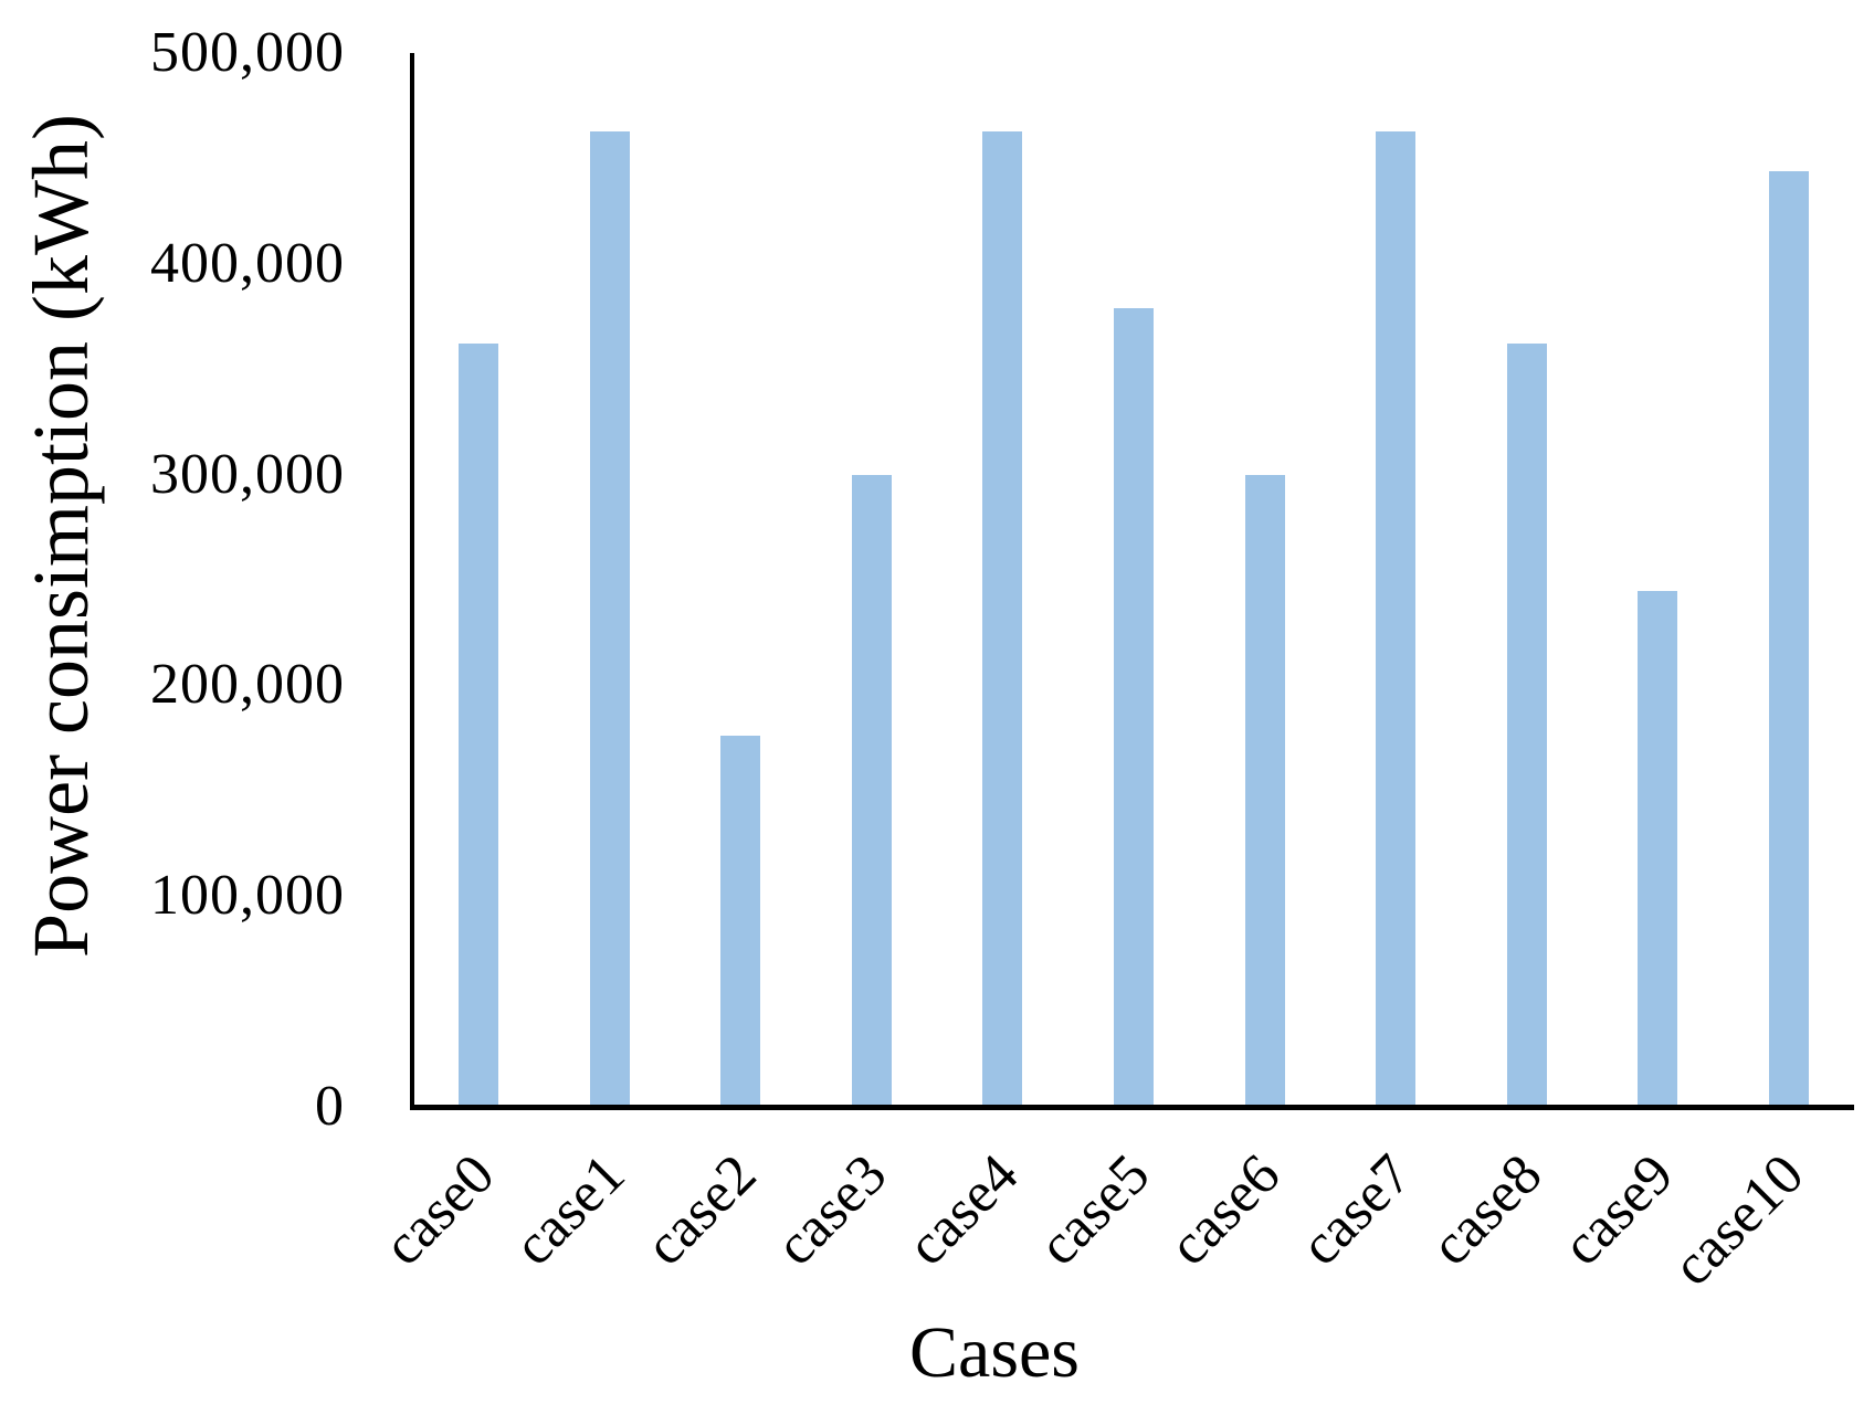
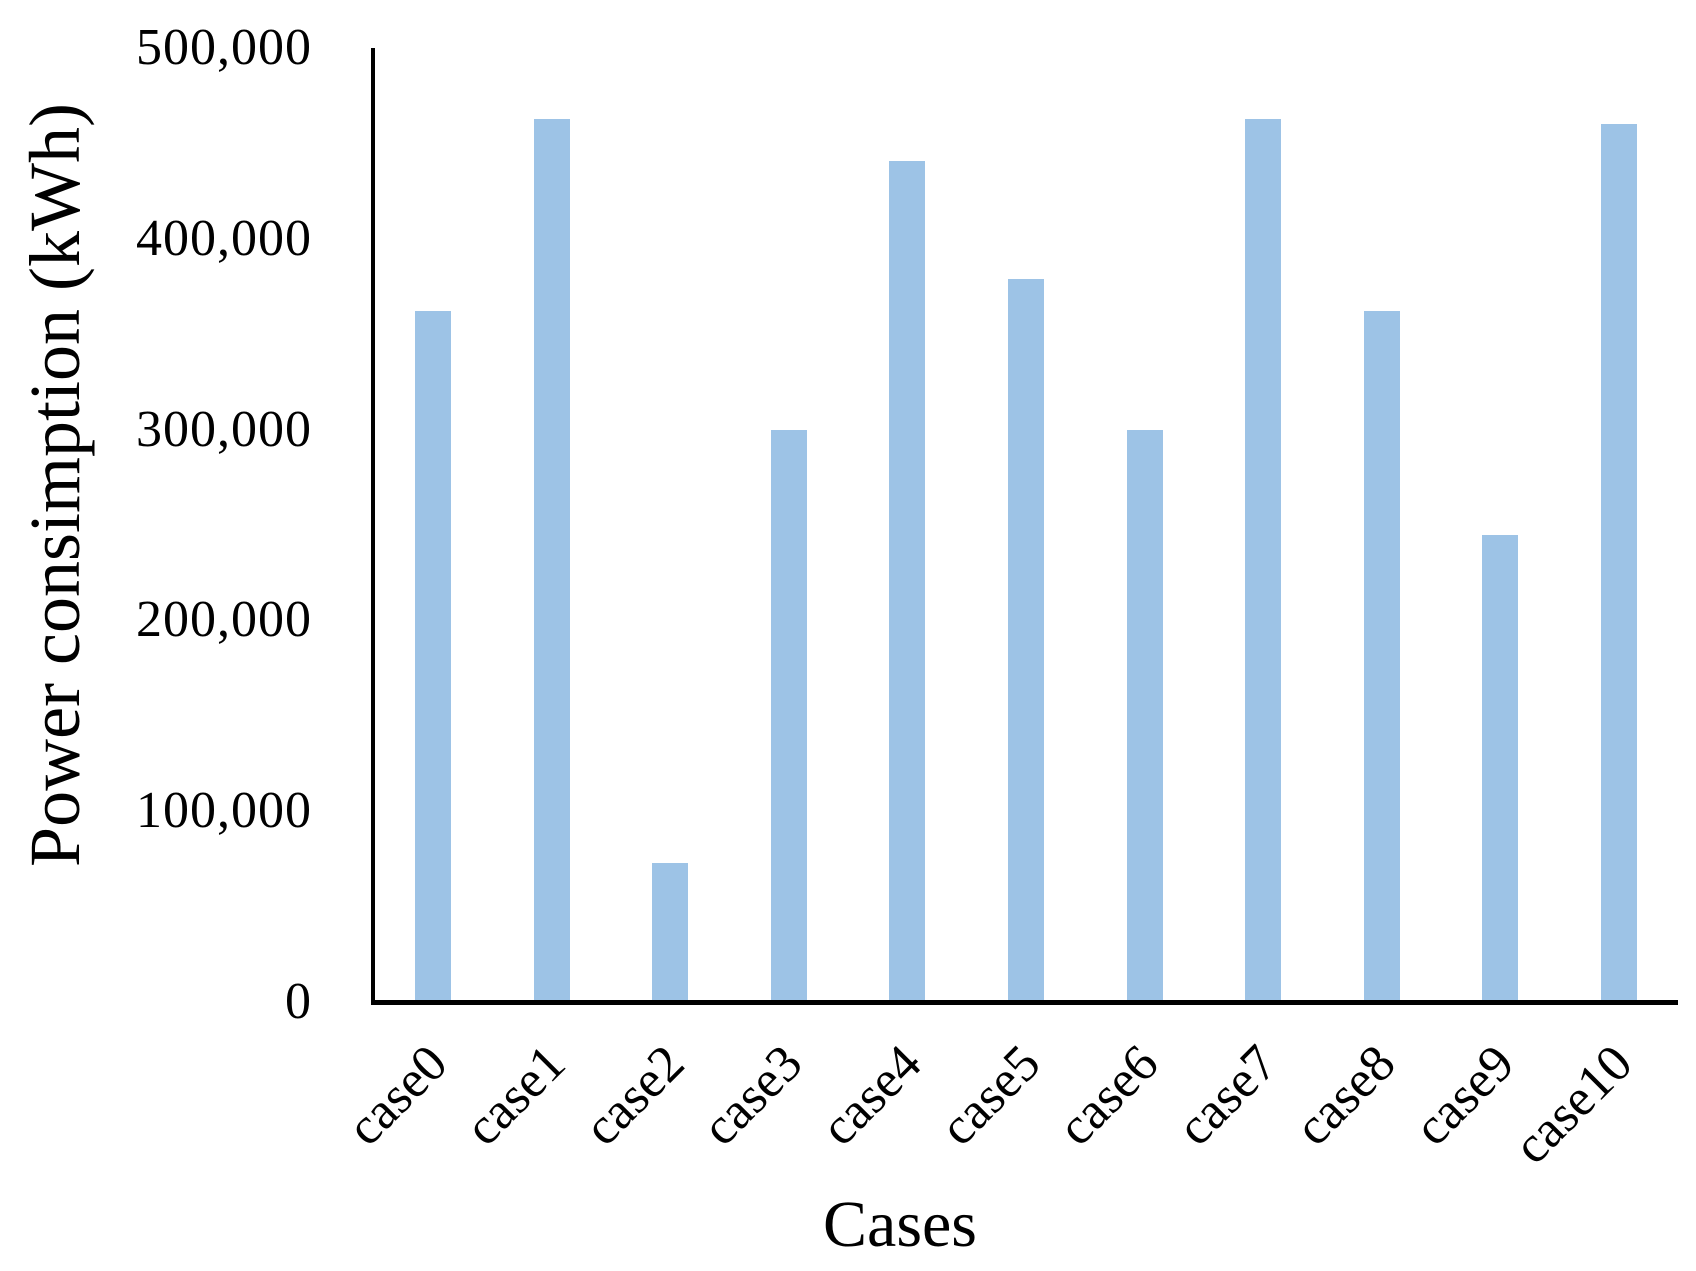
case2: 176000 -> 73000
case4: 463000 -> 441000
case10: 444000 -> 460000
